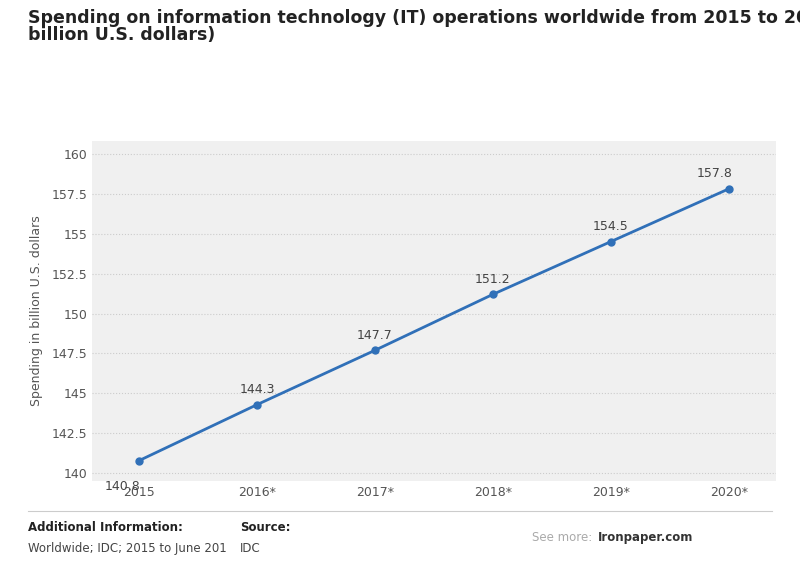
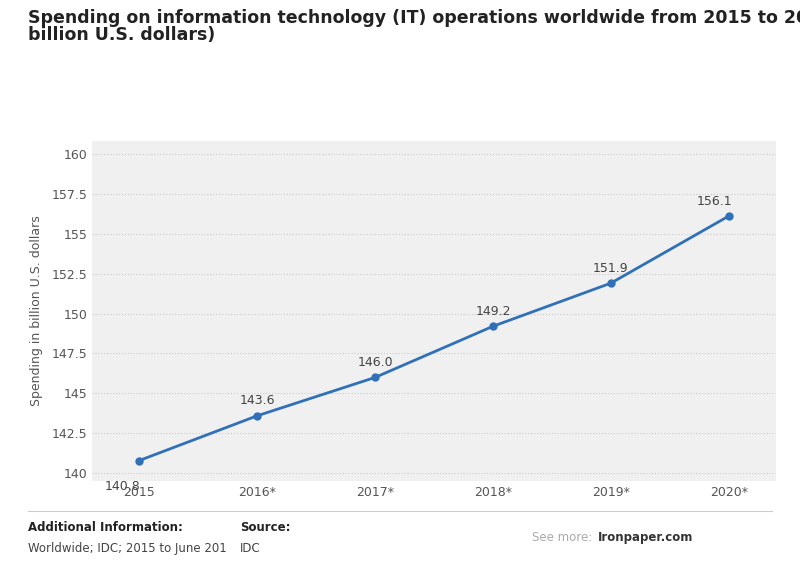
2016*: 144.3 -> 143.6
2017*: 147.7 -> 146.0
2018*: 151.2 -> 149.2
2019*: 154.5 -> 151.9
2020*: 157.8 -> 156.1
